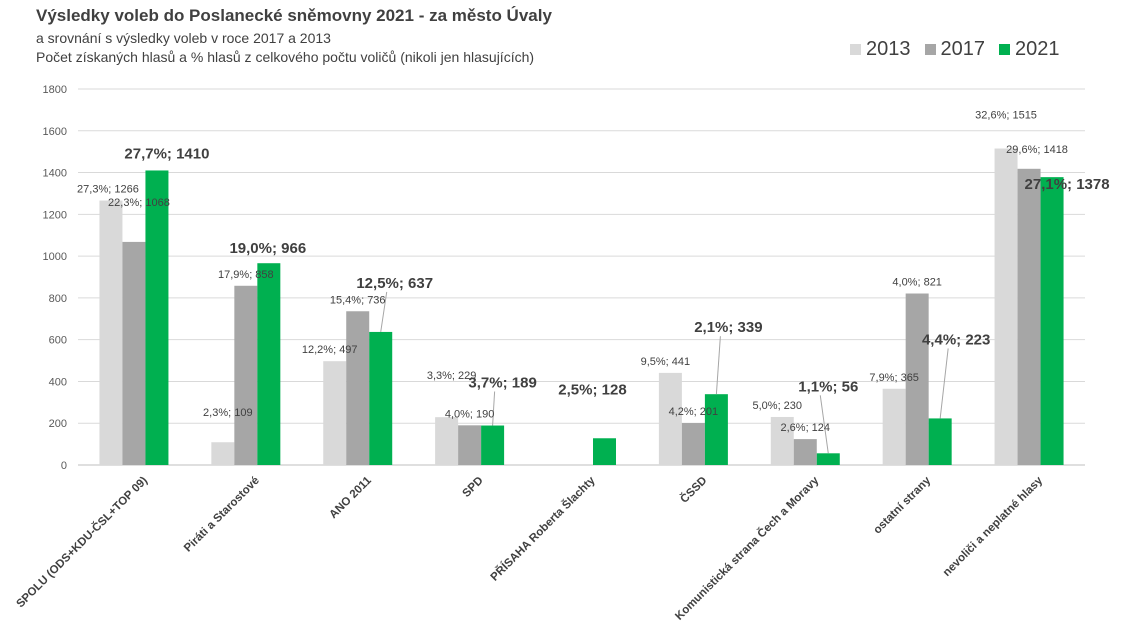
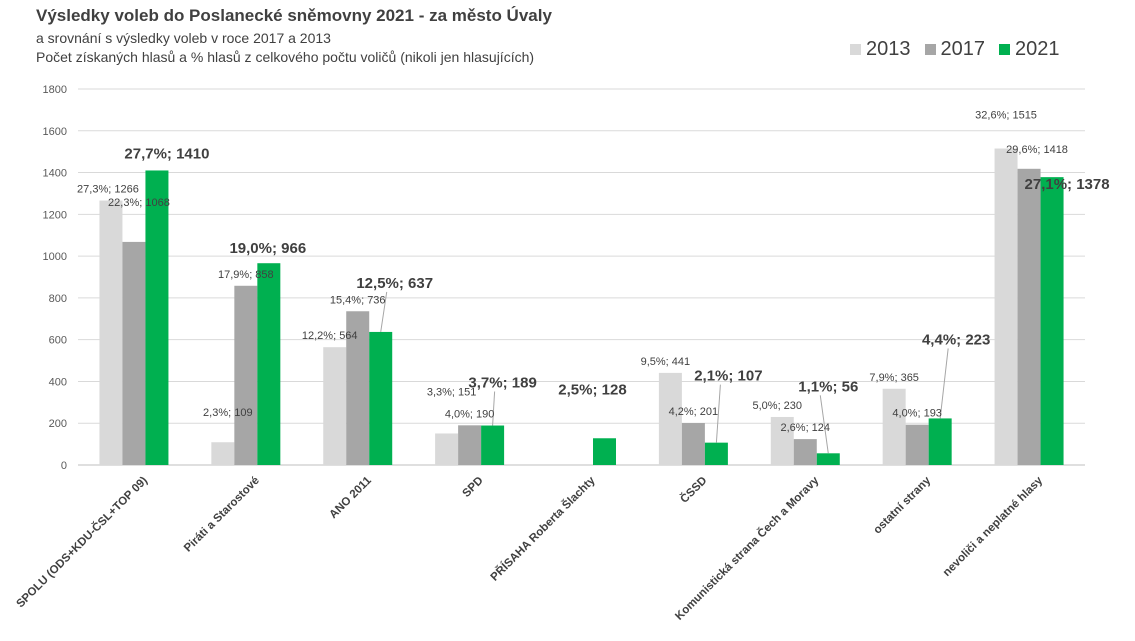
2013/ANO 2011: 497 -> 564
2013/SPD: 229 -> 151
2021/ČSSD: 339 -> 107
2017/ostatní strany: 821 -> 193
